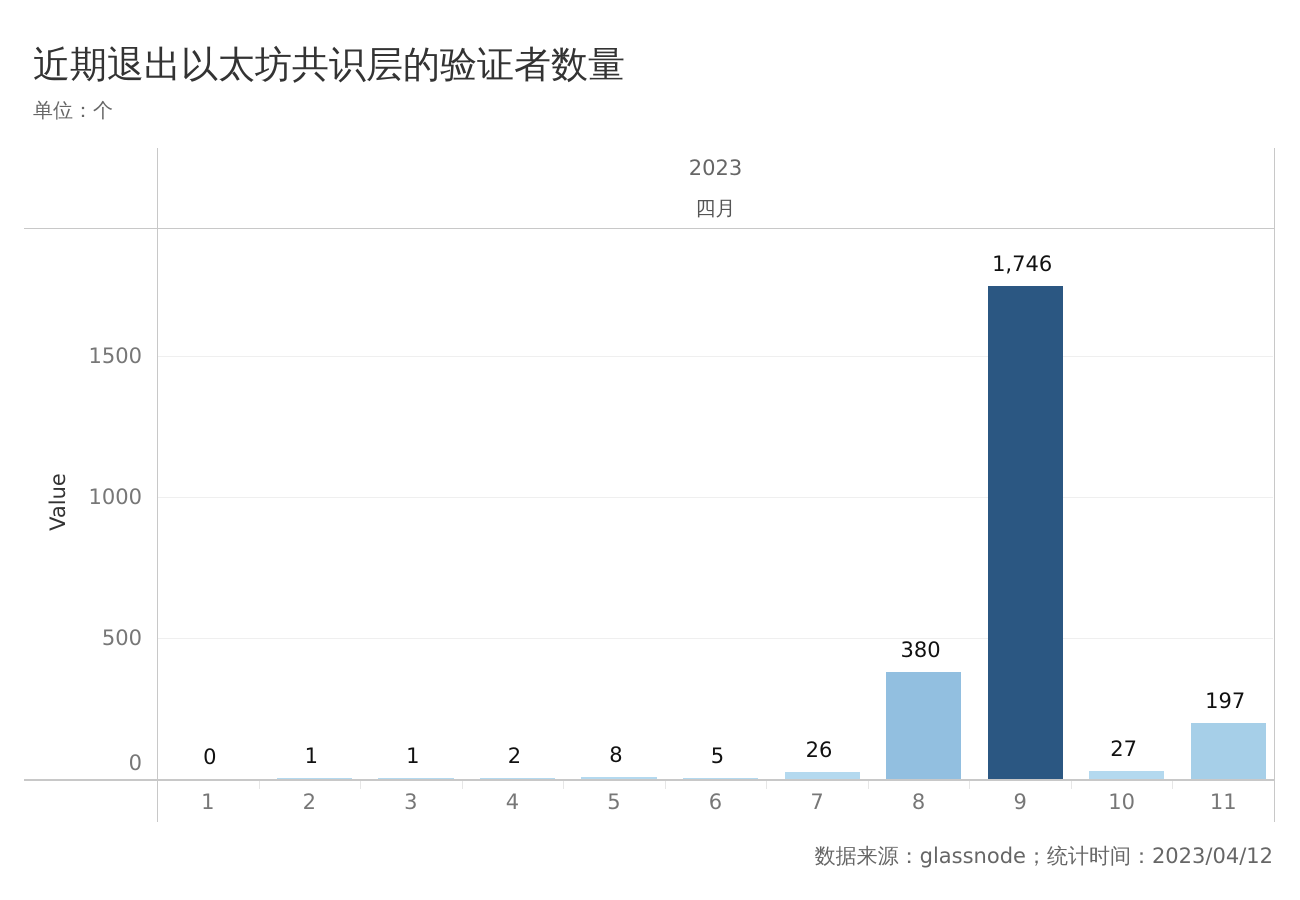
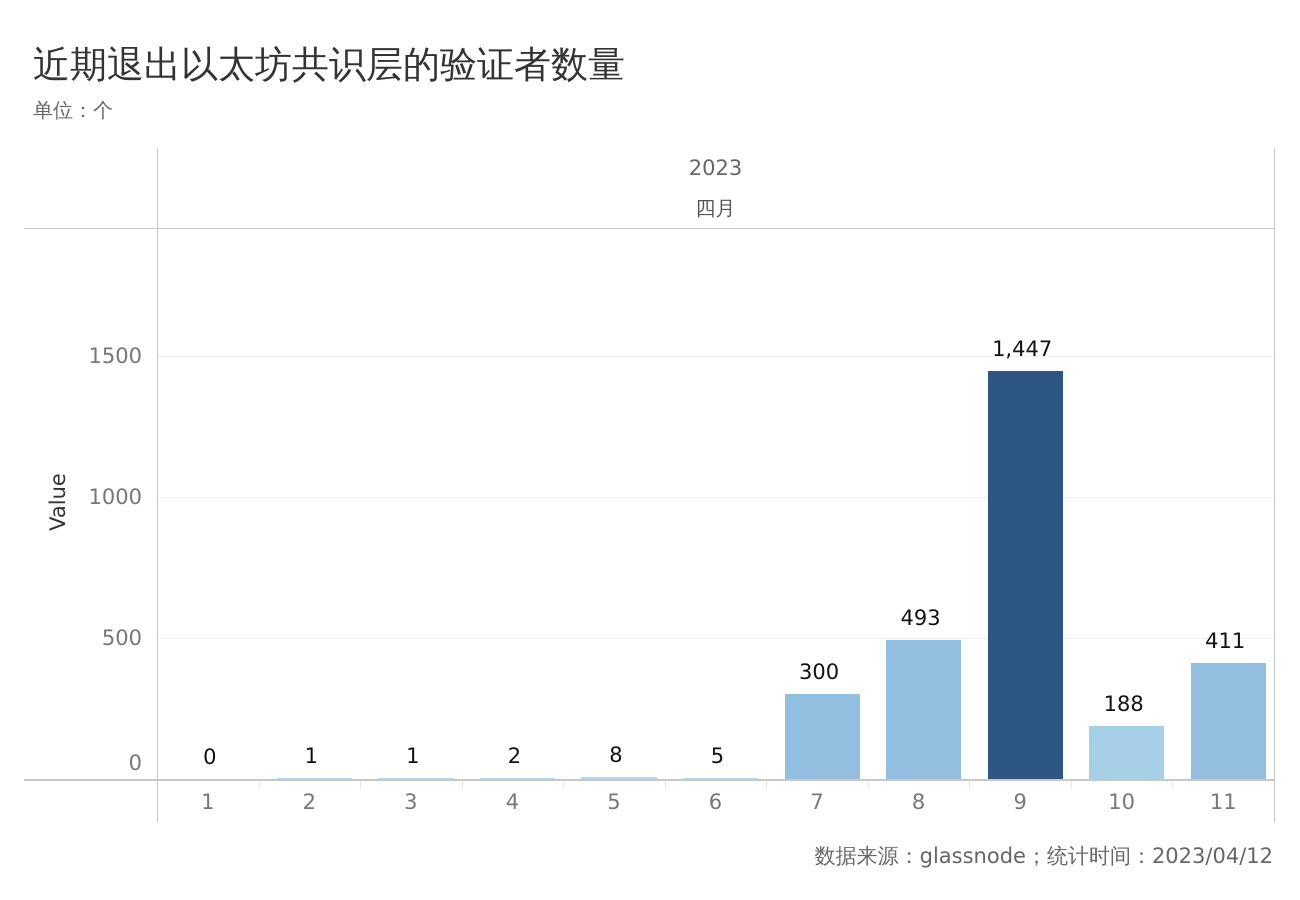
7: 26 -> 300
8: 380 -> 493
9: 1,746 -> 1,447
10: 27 -> 188
11: 197 -> 411
